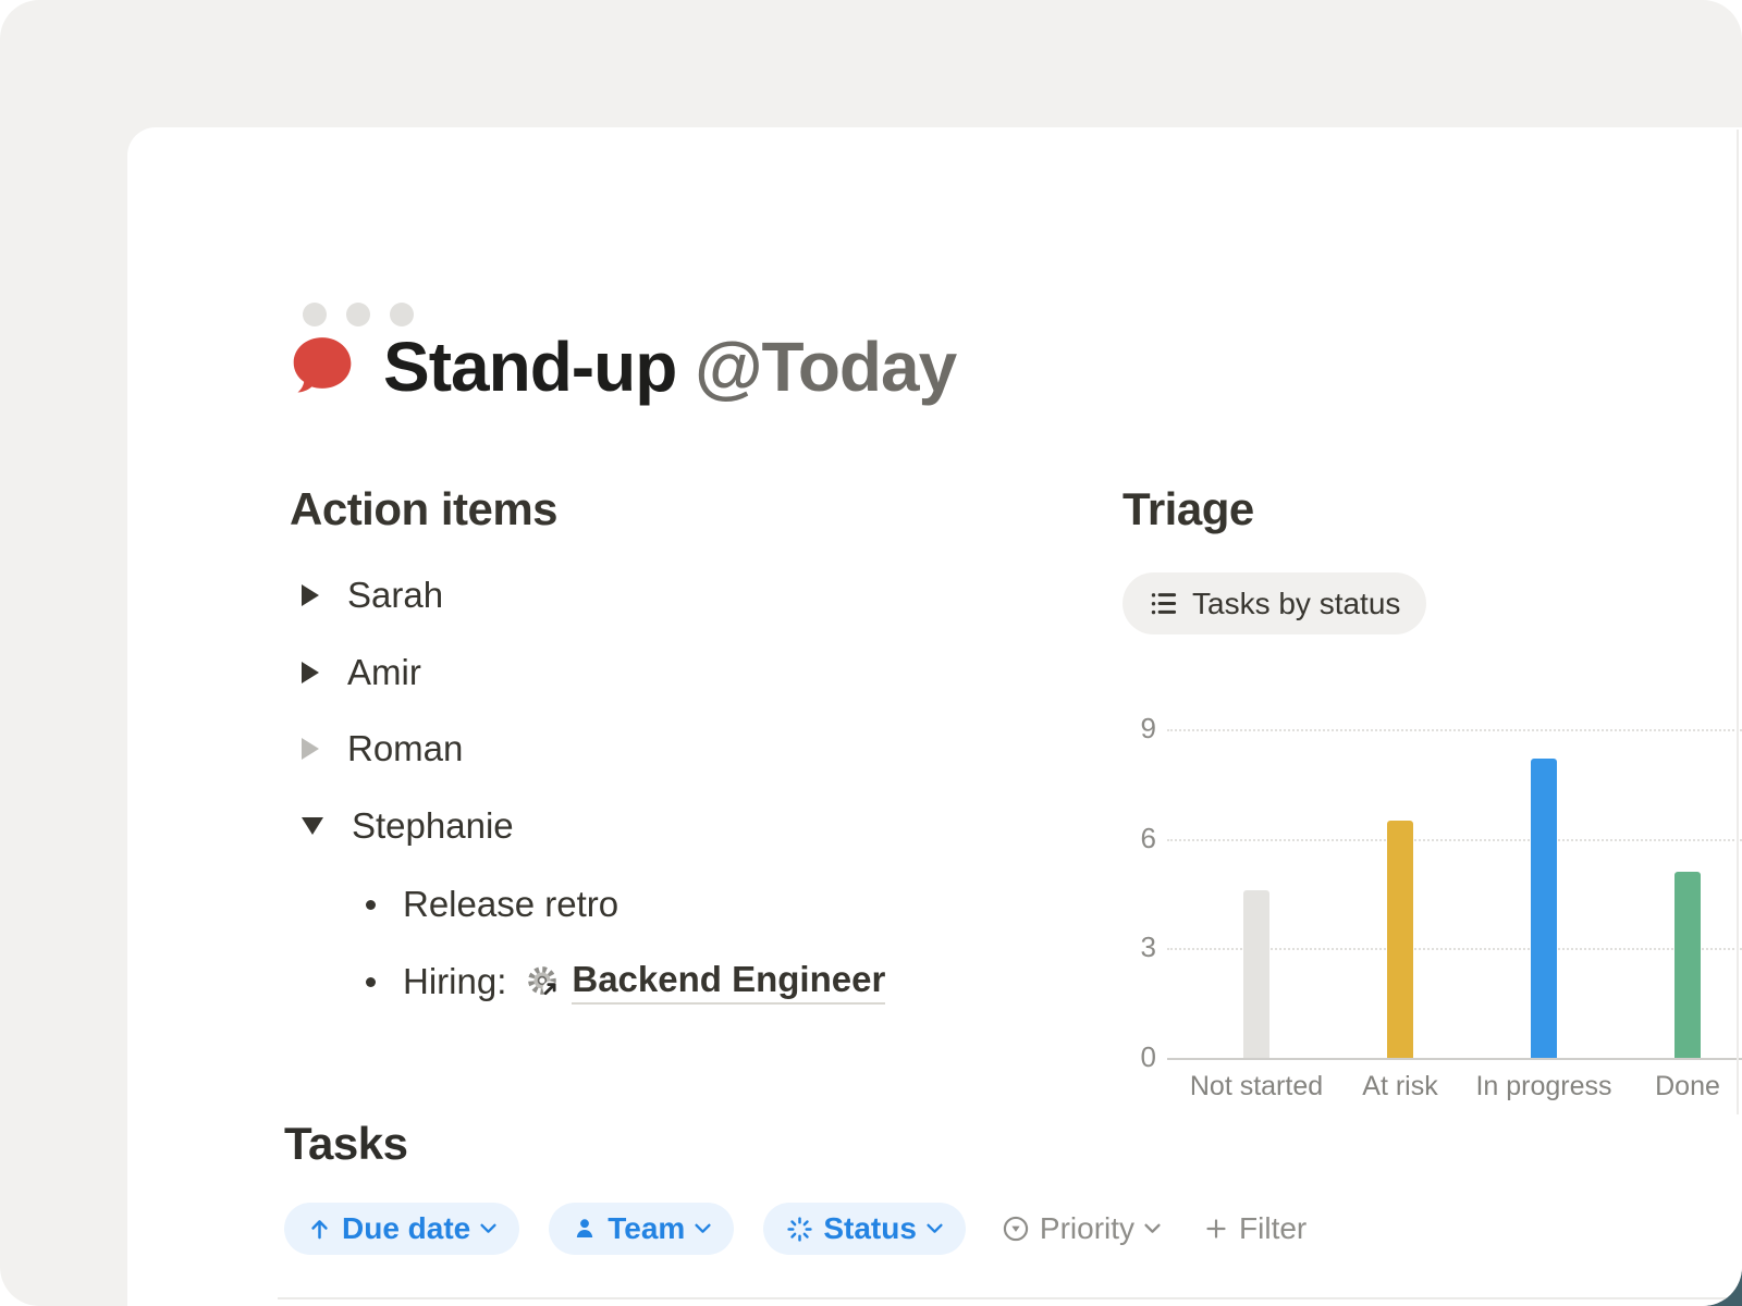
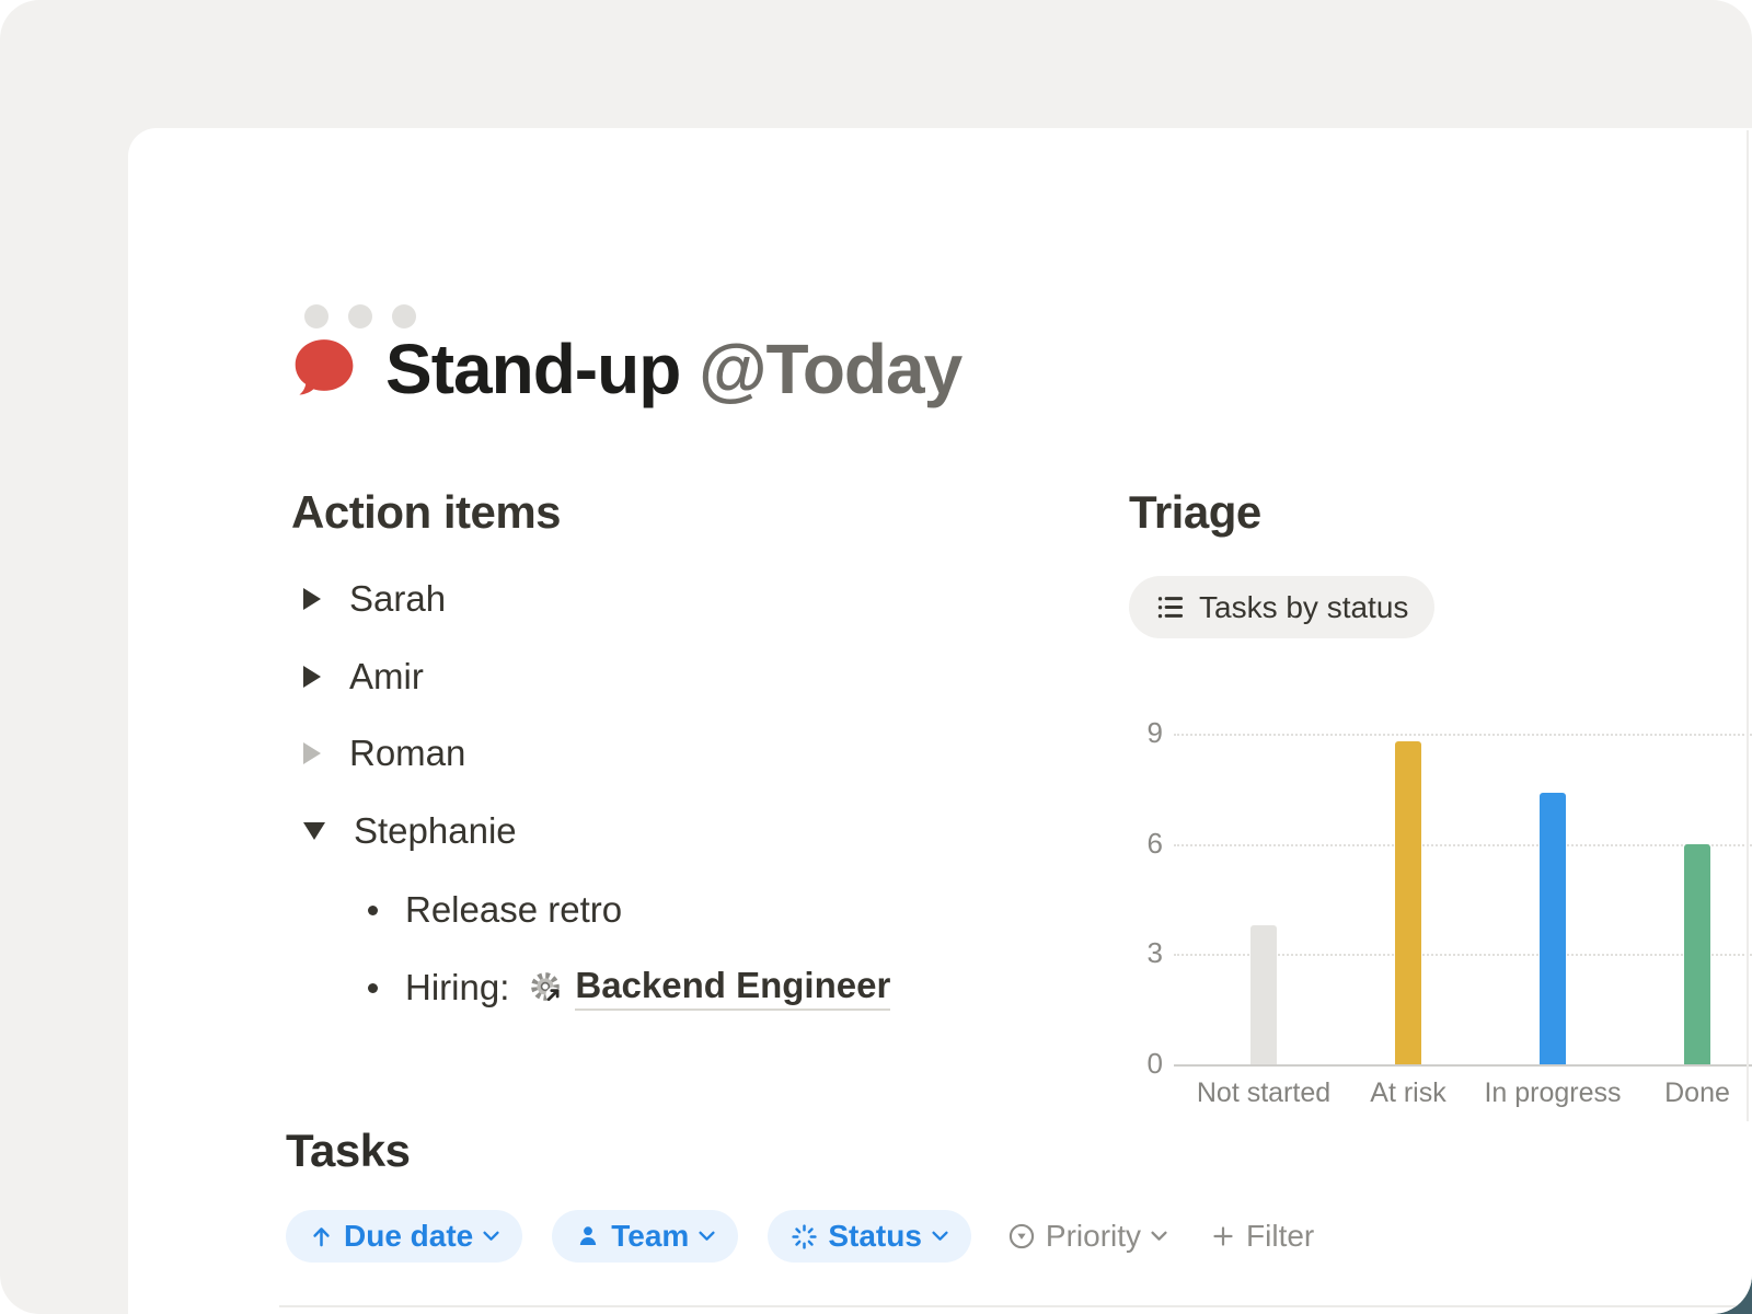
Not started: 4.6 -> 3.8
At risk: 6.5 -> 8.8
In progress: 8.2 -> 7.4
Done: 5.1 -> 6.0
